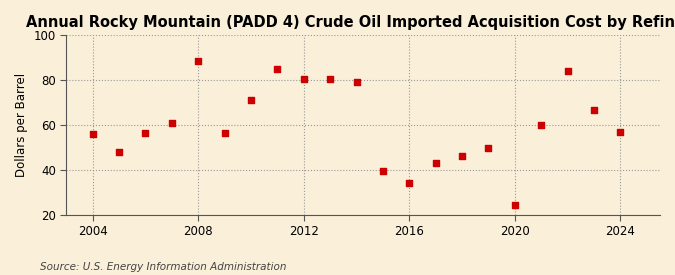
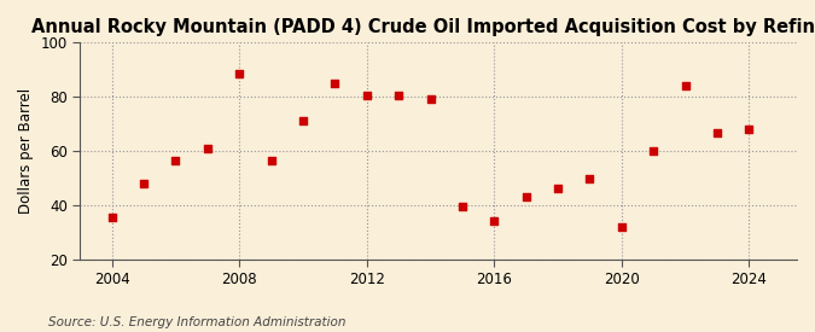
2004: 56.0 -> 35.5
2020: 24.5 -> 32.0
2024: 57.0 -> 68.0
